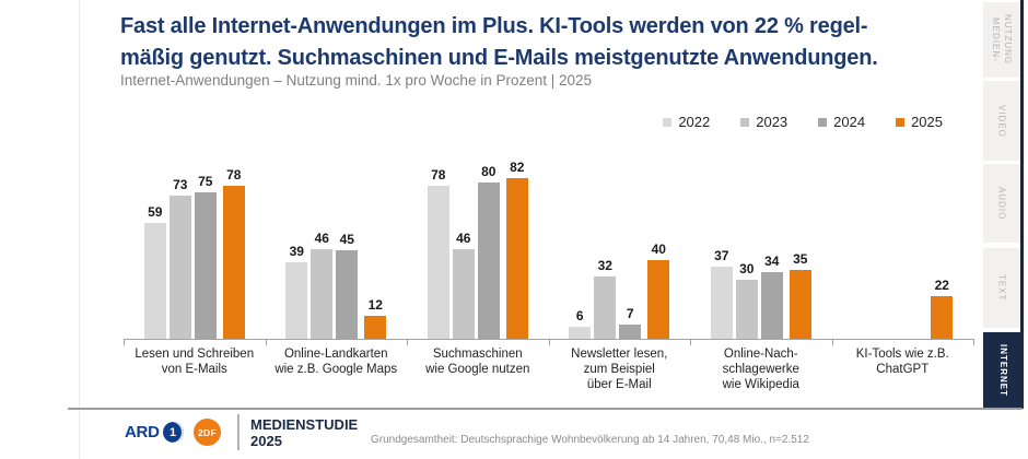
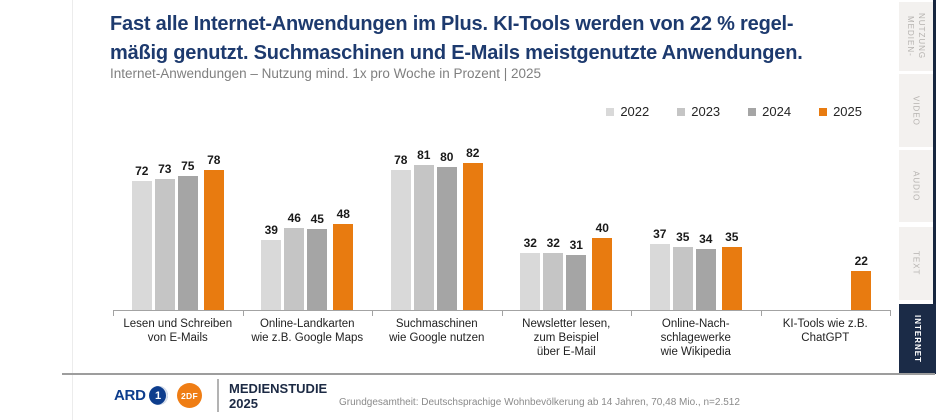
2022/Lesen und Schreiben von E-Mails: 59 -> 72
2025/Online-Landkarten wie z.B. Google Maps: 12 -> 48
2023/Suchmaschinen wie Google nutzen: 46 -> 81
2022/Newsletter lesen, zum Beispiel über E-Mail: 6 -> 32
2024/Newsletter lesen, zum Beispiel über E-Mail: 7 -> 31
2023/Online-Nach- schlagewerke wie Wikipedia: 30 -> 35
